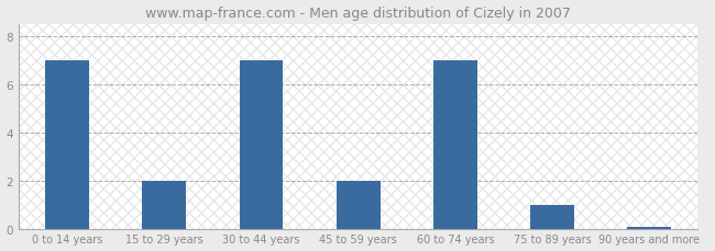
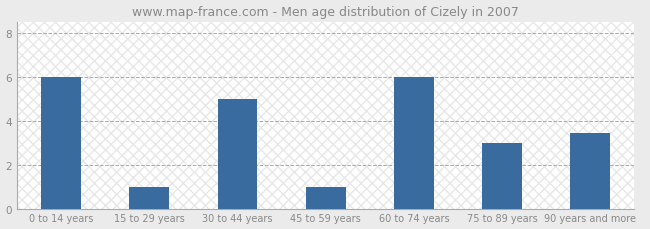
0 to 14 years: 7.00 -> 6.00
15 to 29 years: 2.00 -> 1.00
30 to 44 years: 7.00 -> 5.00
45 to 59 years: 2.00 -> 1.00
60 to 74 years: 7.00 -> 6.00
75 to 89 years: 1.00 -> 3.00
90 years and more: 0.08 -> 3.45
